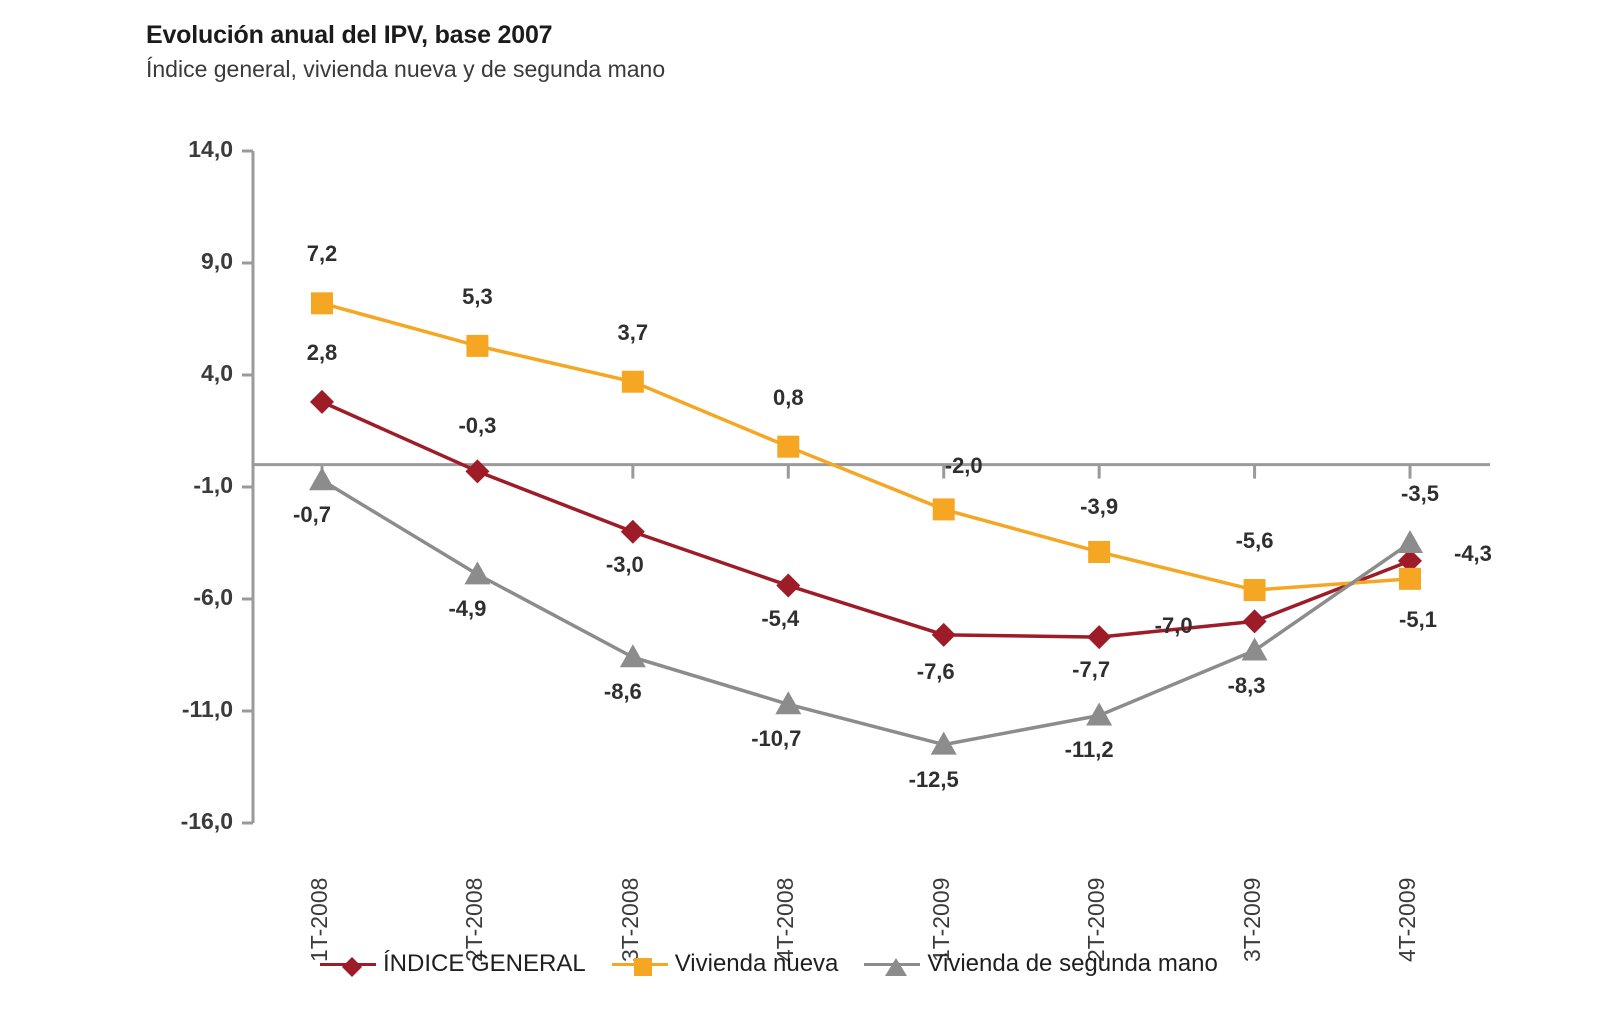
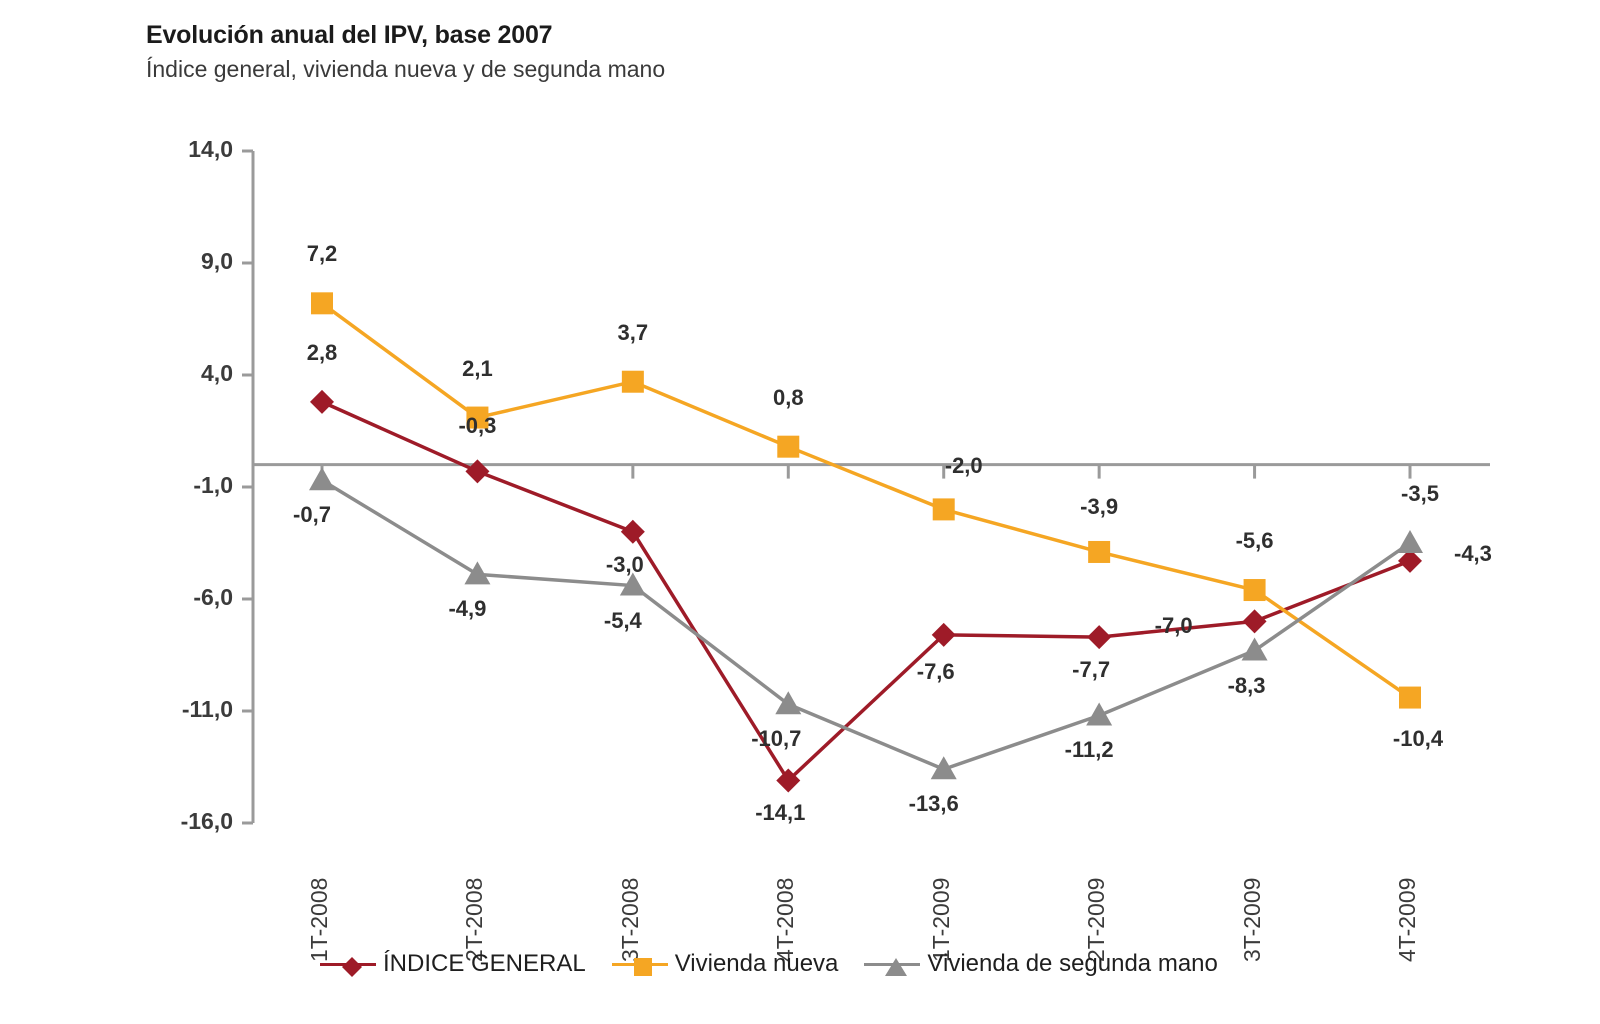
Vivienda nueva/2T-2008: 5,3 -> 2,1
Vivienda de segunda mano/3T-2008: -8,6 -> -5,4
ÍNDICE GENERAL/4T-2008: -5,4 -> -14,1
Vivienda de segunda mano/1T-2009: -12,5 -> -13,6
Vivienda nueva/4T-2009: -5,1 -> -10,4
